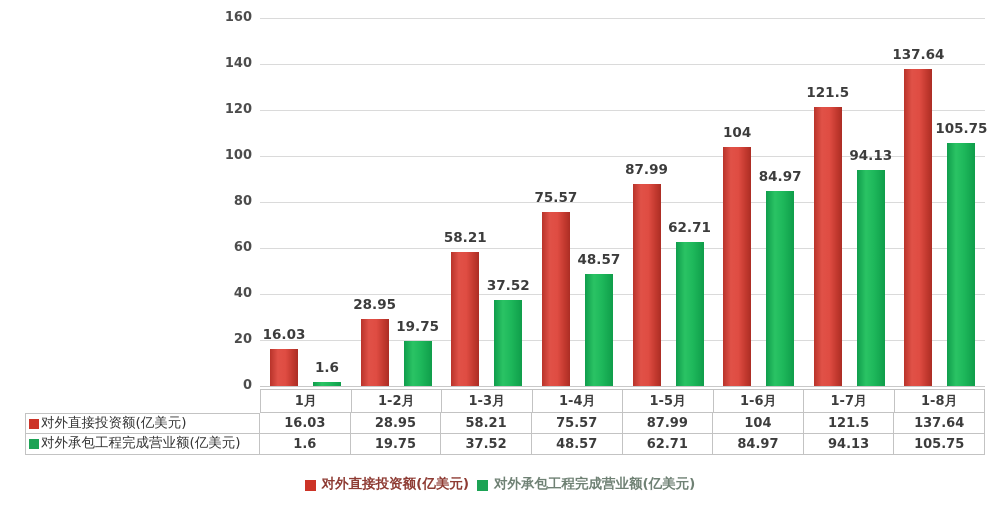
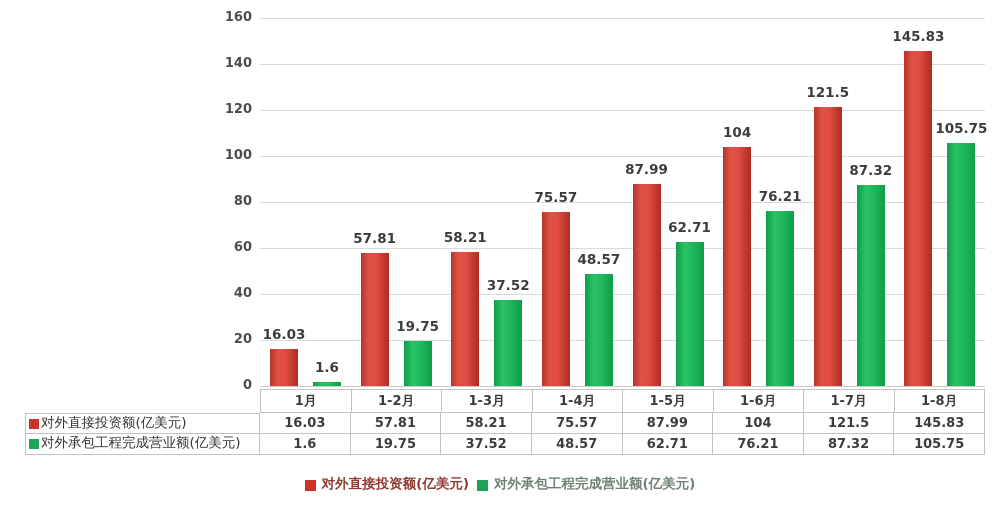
对外直接投资额(亿美元)/1-2月: 28.95 -> 57.81
对外承包工程完成营业额(亿美元)/1-6月: 84.97 -> 76.21
对外承包工程完成营业额(亿美元)/1-7月: 94.13 -> 87.32
对外直接投资额(亿美元)/1-8月: 137.64 -> 145.83
